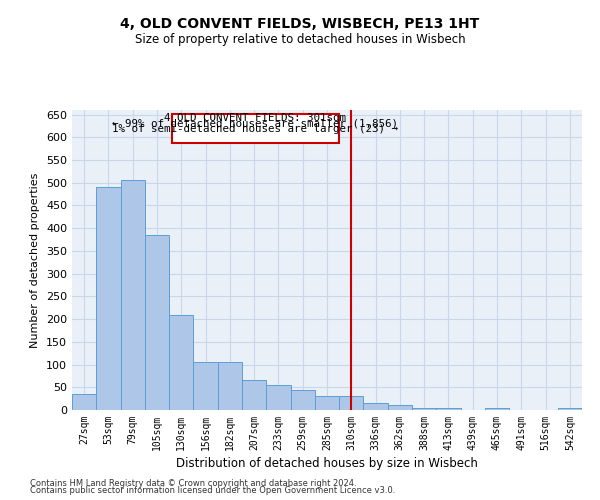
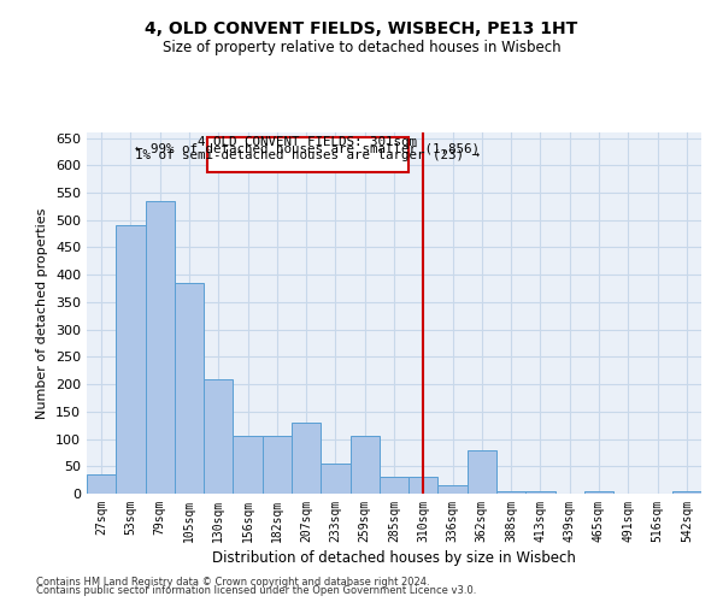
79sqm: 505 -> 535
207sqm: 65 -> 130
259sqm: 45 -> 105
362sqm: 10 -> 80
